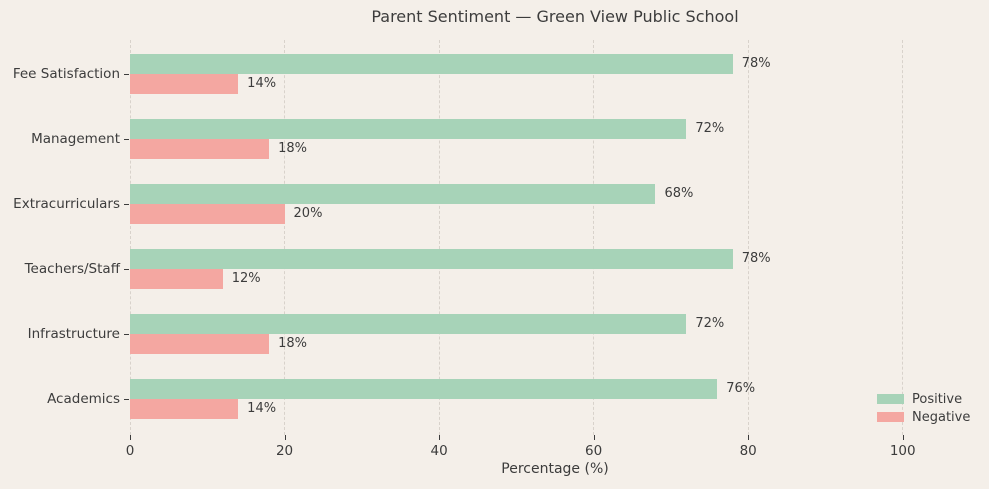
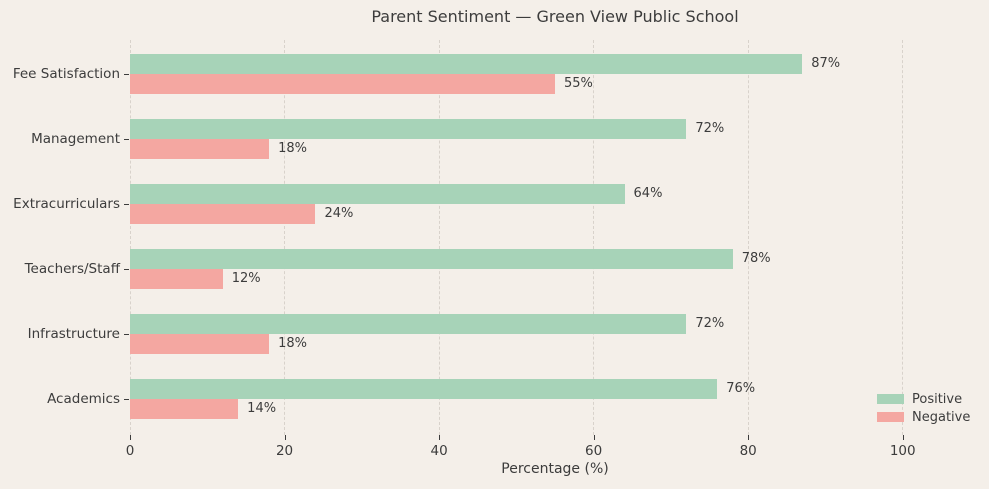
Positive/Fee Satisfaction: 78% -> 87%
Negative/Fee Satisfaction: 14% -> 55%
Positive/Extracurriculars: 68% -> 64%
Negative/Extracurriculars: 20% -> 24%
